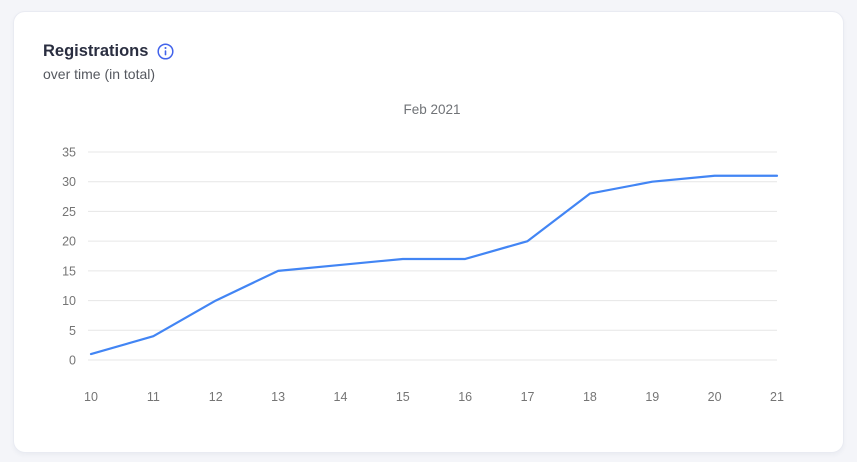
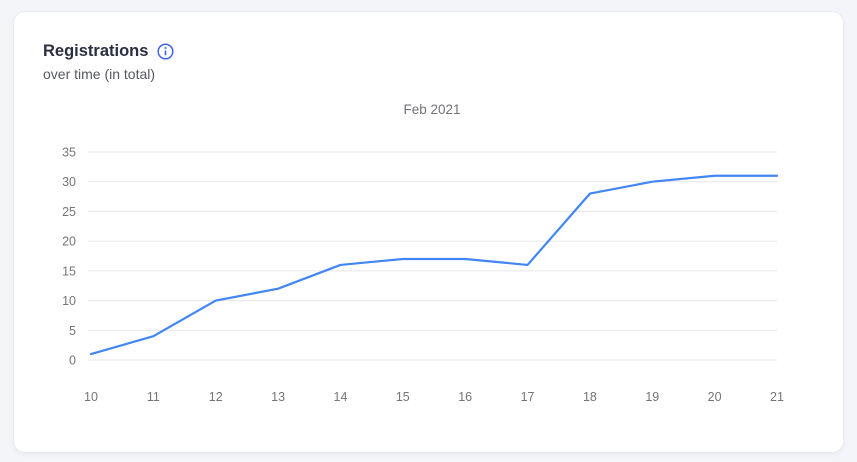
13: 15 -> 12
17: 20 -> 16
